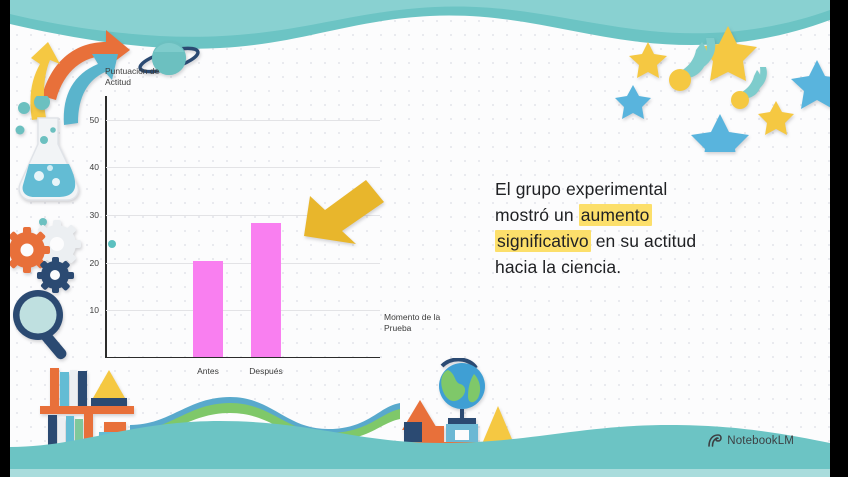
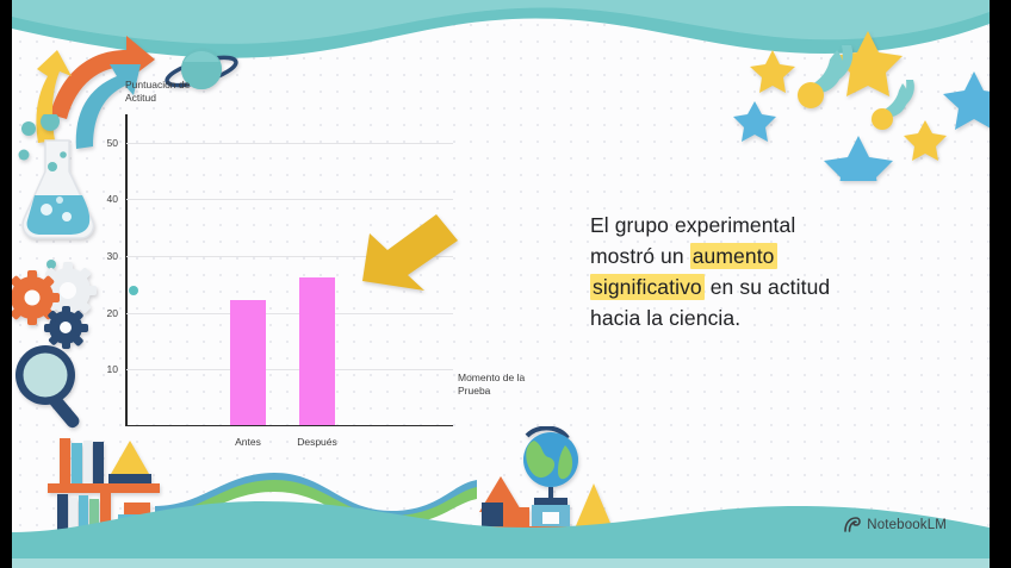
Antes: 20 -> 22
Después: 28 -> 26
